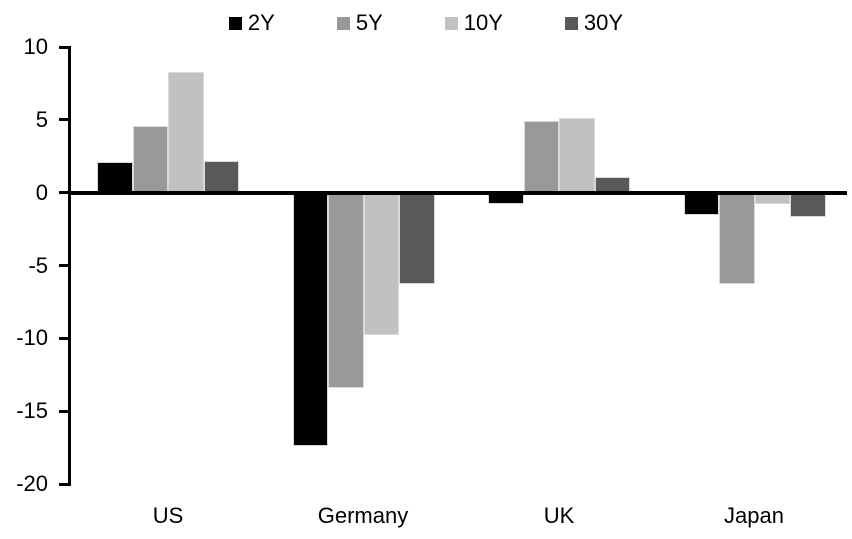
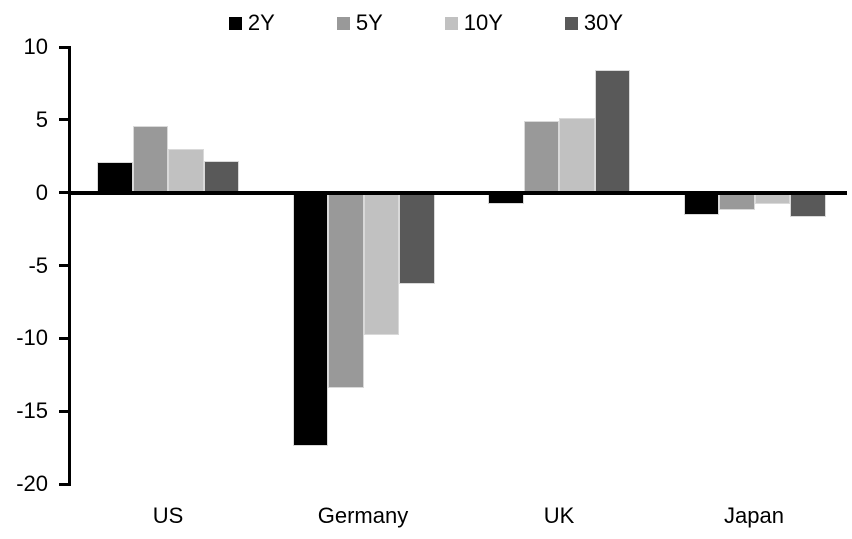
10Y/US: 8.3 -> 3.0
30Y/UK: 1.1 -> 8.4
5Y/Japan: -6.3 -> -1.2
